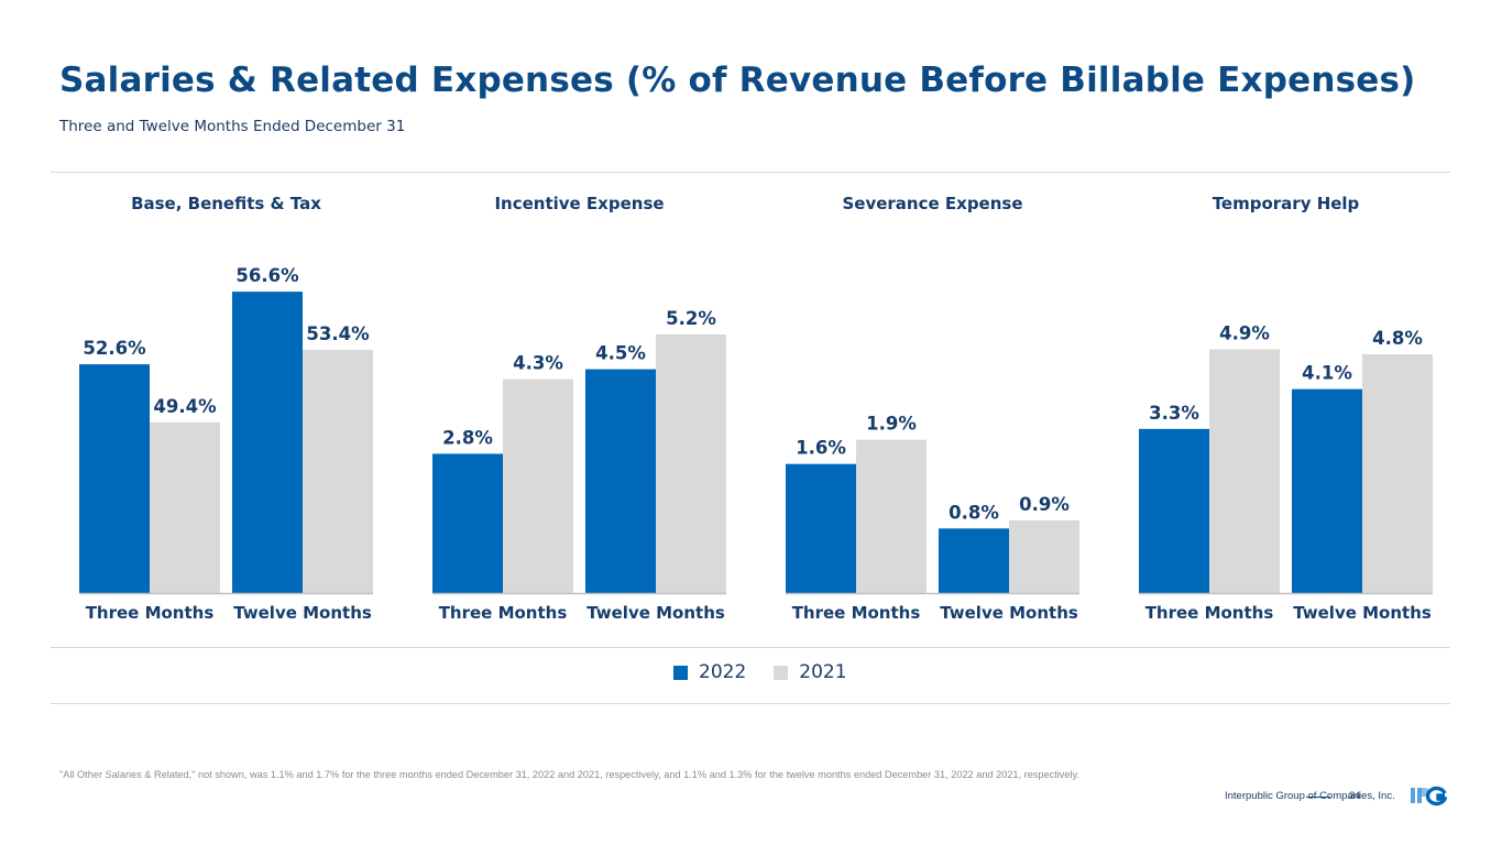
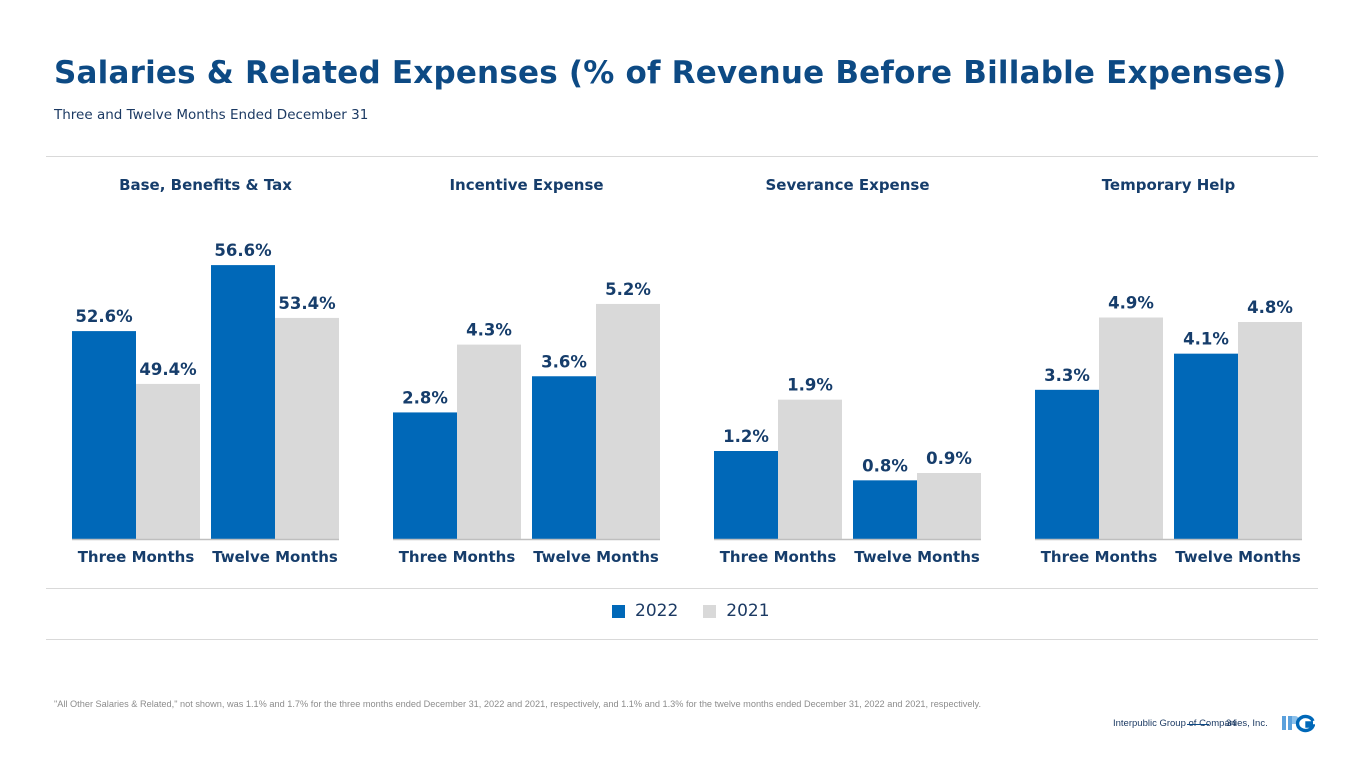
Incentive Expense/2022/Twelve Months: 4.5% -> 3.6%
Severance Expense/2022/Three Months: 1.6% -> 1.2%
